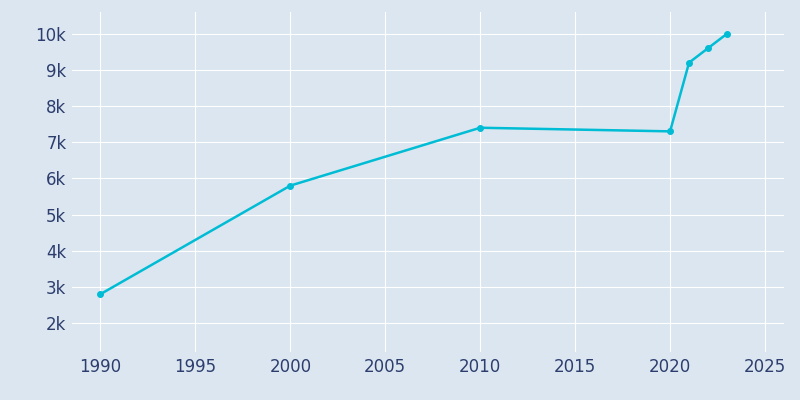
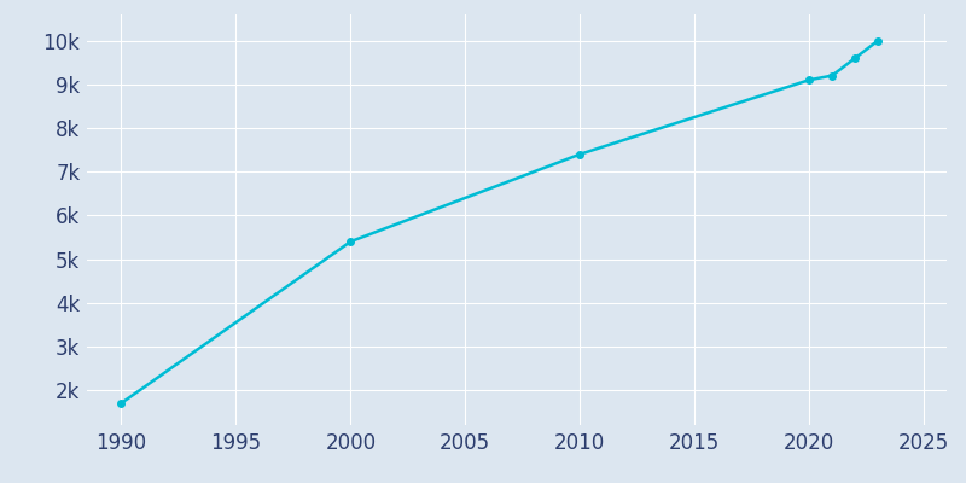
1990: 2.8k -> 1.7k
2000: 5.8k -> 5.4k
2020: 7.3k -> 9.1k
